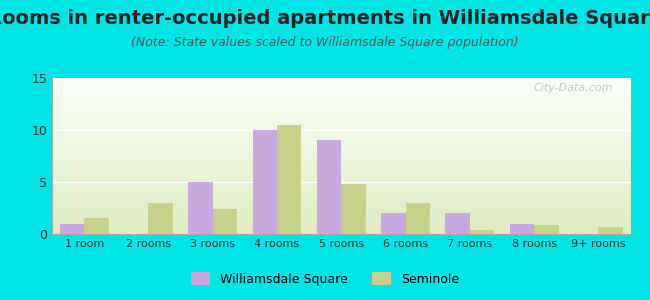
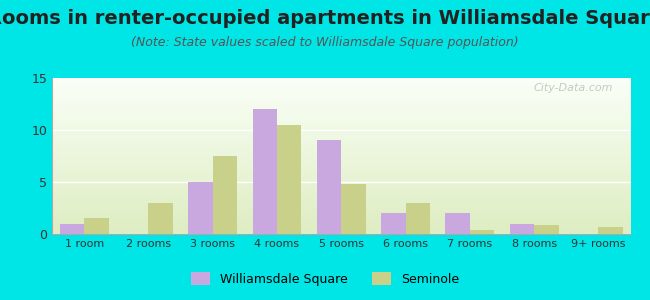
Seminole/3 rooms: 2.4 -> 7.5
Williamsdale Square/4 rooms: 10 -> 12
